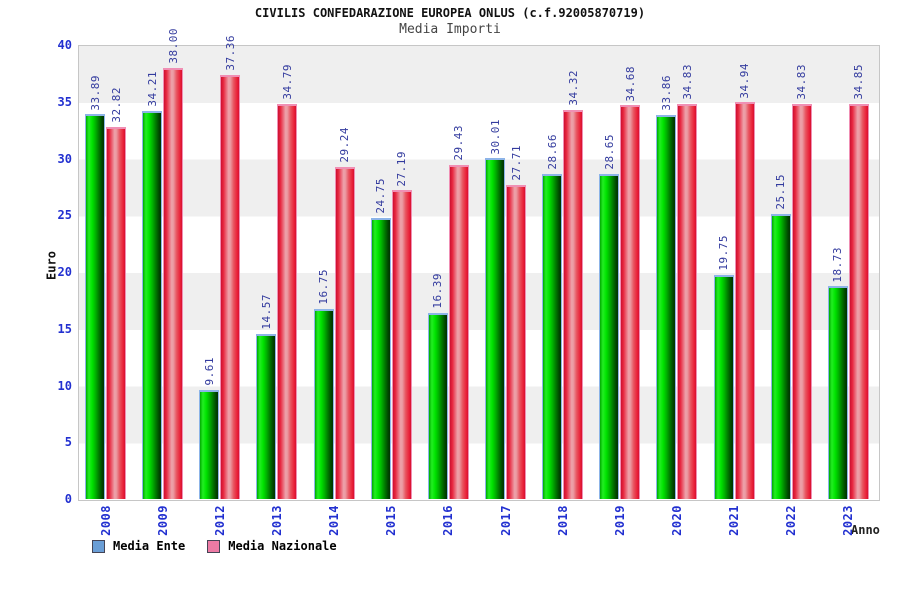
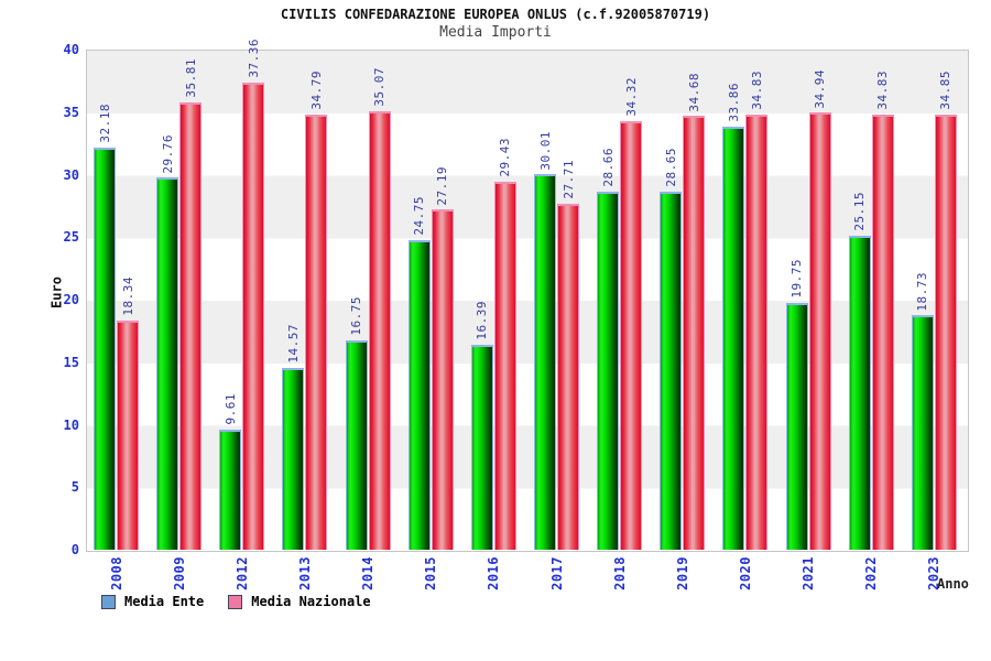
Media Ente/2008: 33.89 -> 32.18
Media Nazionale/2008: 32.82 -> 18.34
Media Ente/2009: 34.21 -> 29.76
Media Nazionale/2009: 38.00 -> 35.81
Media Nazionale/2014: 29.24 -> 35.07
